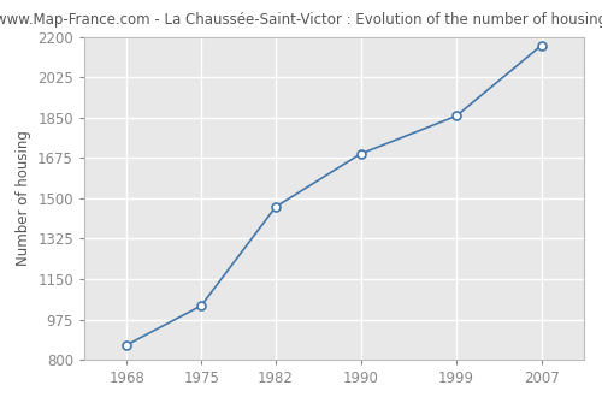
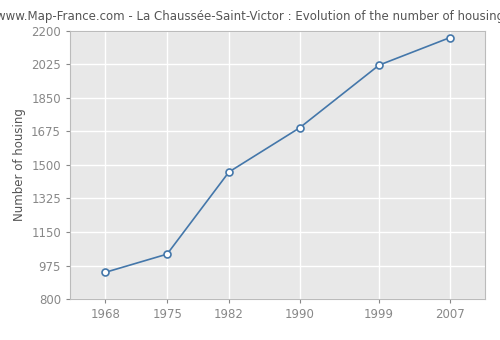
1968: 860 -> 940
1999: 1860 -> 2020
